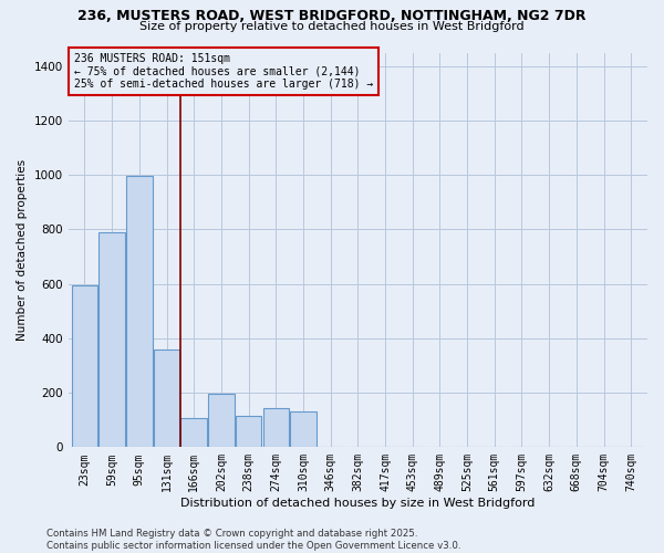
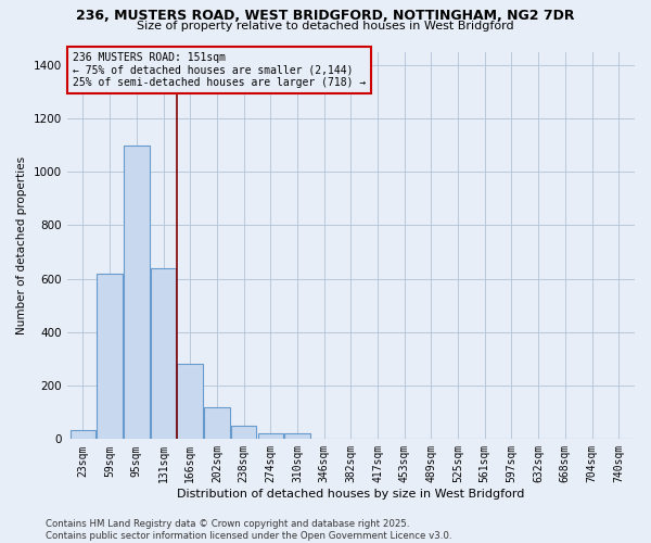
23sqm: 595 -> 35
59sqm: 790 -> 620
95sqm: 995 -> 1100
131sqm: 360 -> 640
166sqm: 105 -> 280
202sqm: 195 -> 120
238sqm: 115 -> 50
274sqm: 145 -> 20
310sqm: 130 -> 20
